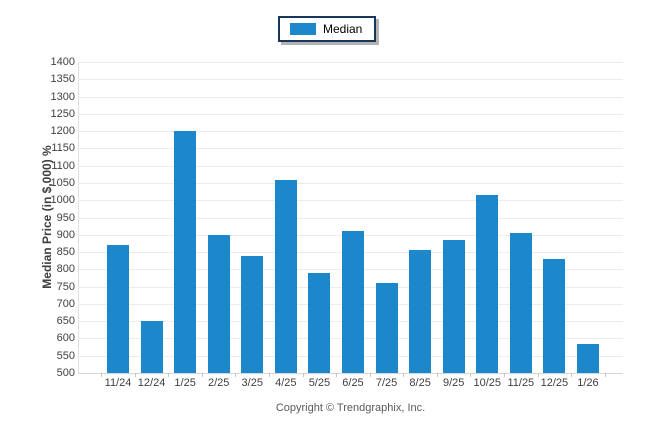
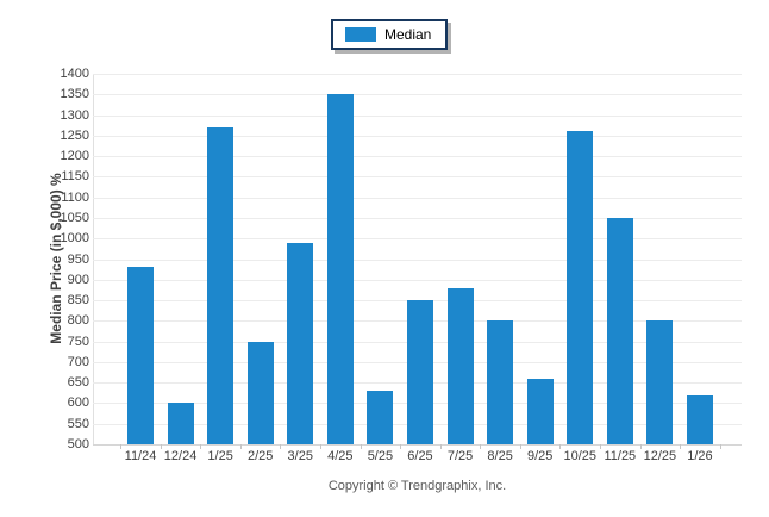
11/24: 870 -> 930
12/24: 650 -> 600
1/25: 1200 -> 1270
2/25: 900 -> 750
3/25: 840 -> 990
4/25: 1060 -> 1350
5/25: 790 -> 630
6/25: 910 -> 850
7/25: 760 -> 880
8/25: 860 -> 800
9/25: 880 -> 660
10/25: 1020 -> 1260
11/25: 900 -> 1050
12/25: 830 -> 800
1/26: 580 -> 620
